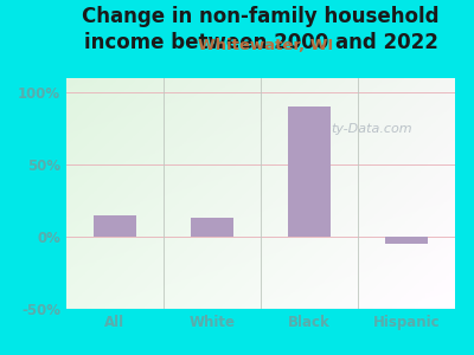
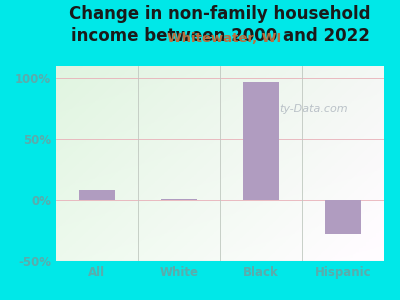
All: 15% -> 8%
White: 13% -> 1%
Black: 90% -> 97%
Hispanic: -5% -> -28%
